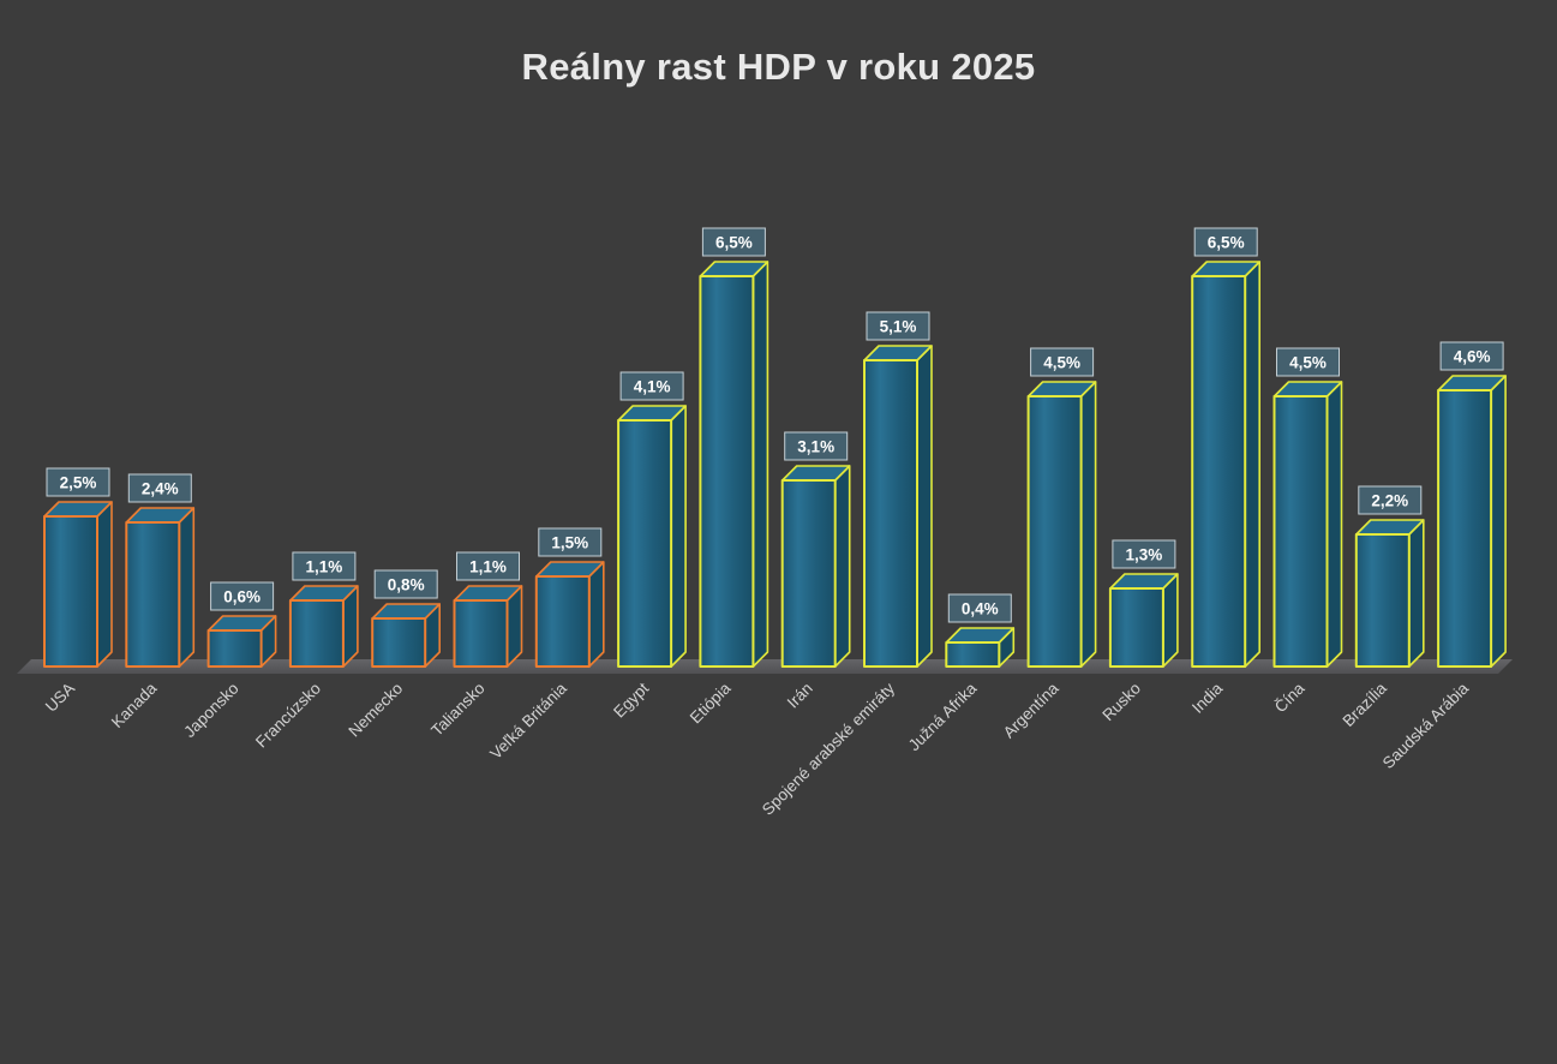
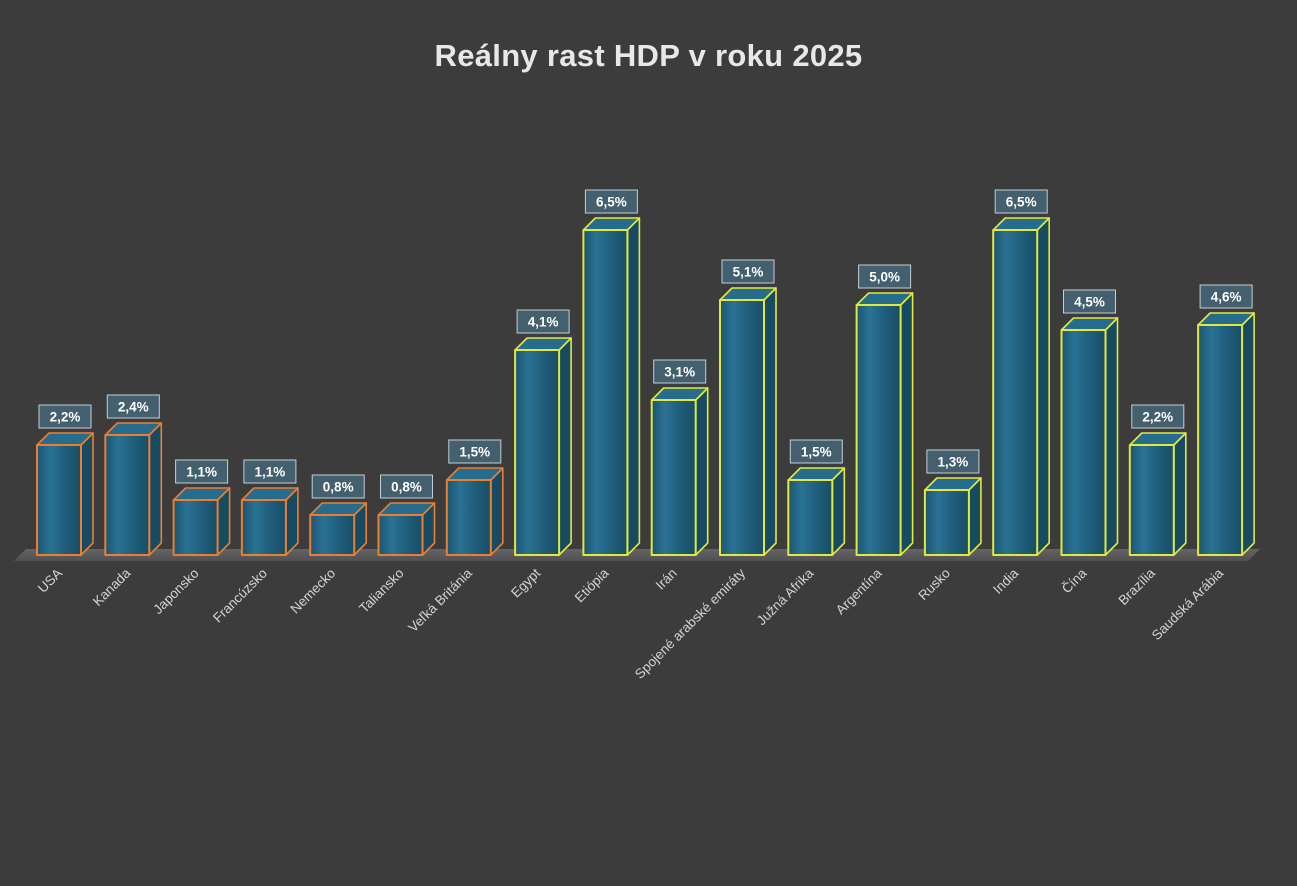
USA: 2,5% -> 2,2%
Japonsko: 0,6% -> 1,1%
Taliansko: 1,1% -> 0,8%
Južná Afrika: 0,4% -> 1,5%
Argentína: 4,5% -> 5,0%
